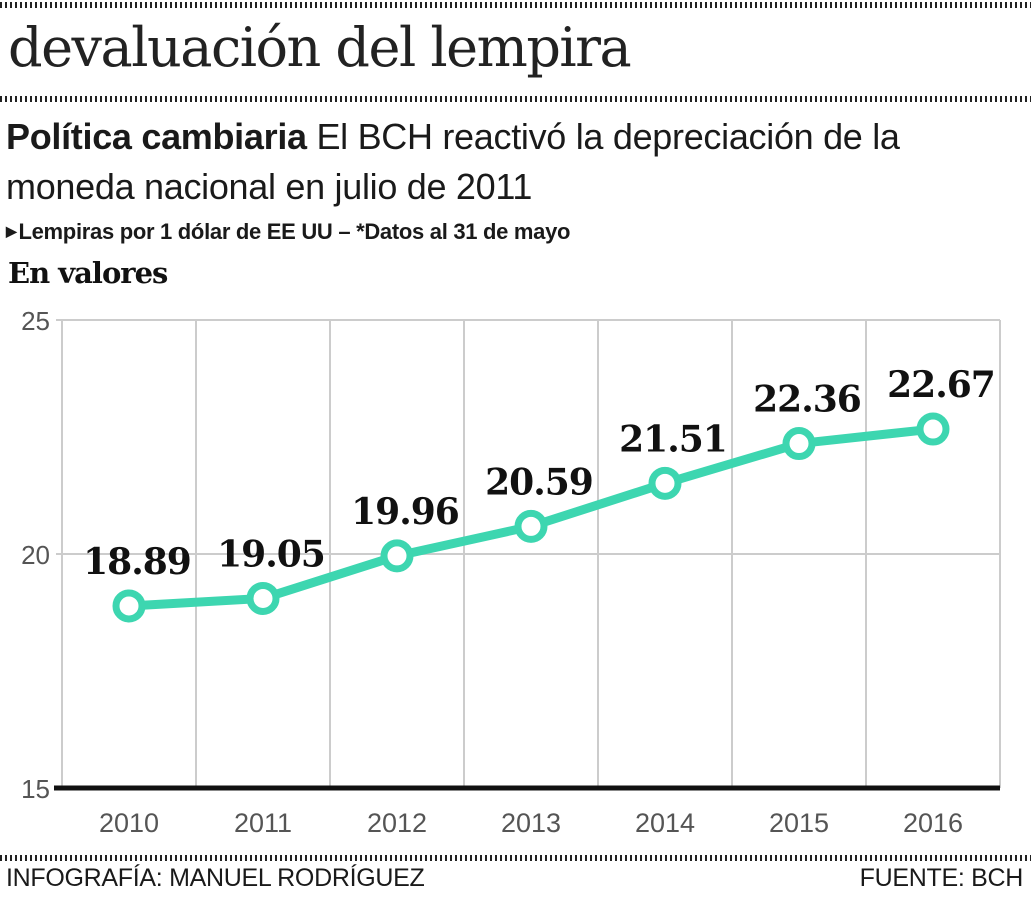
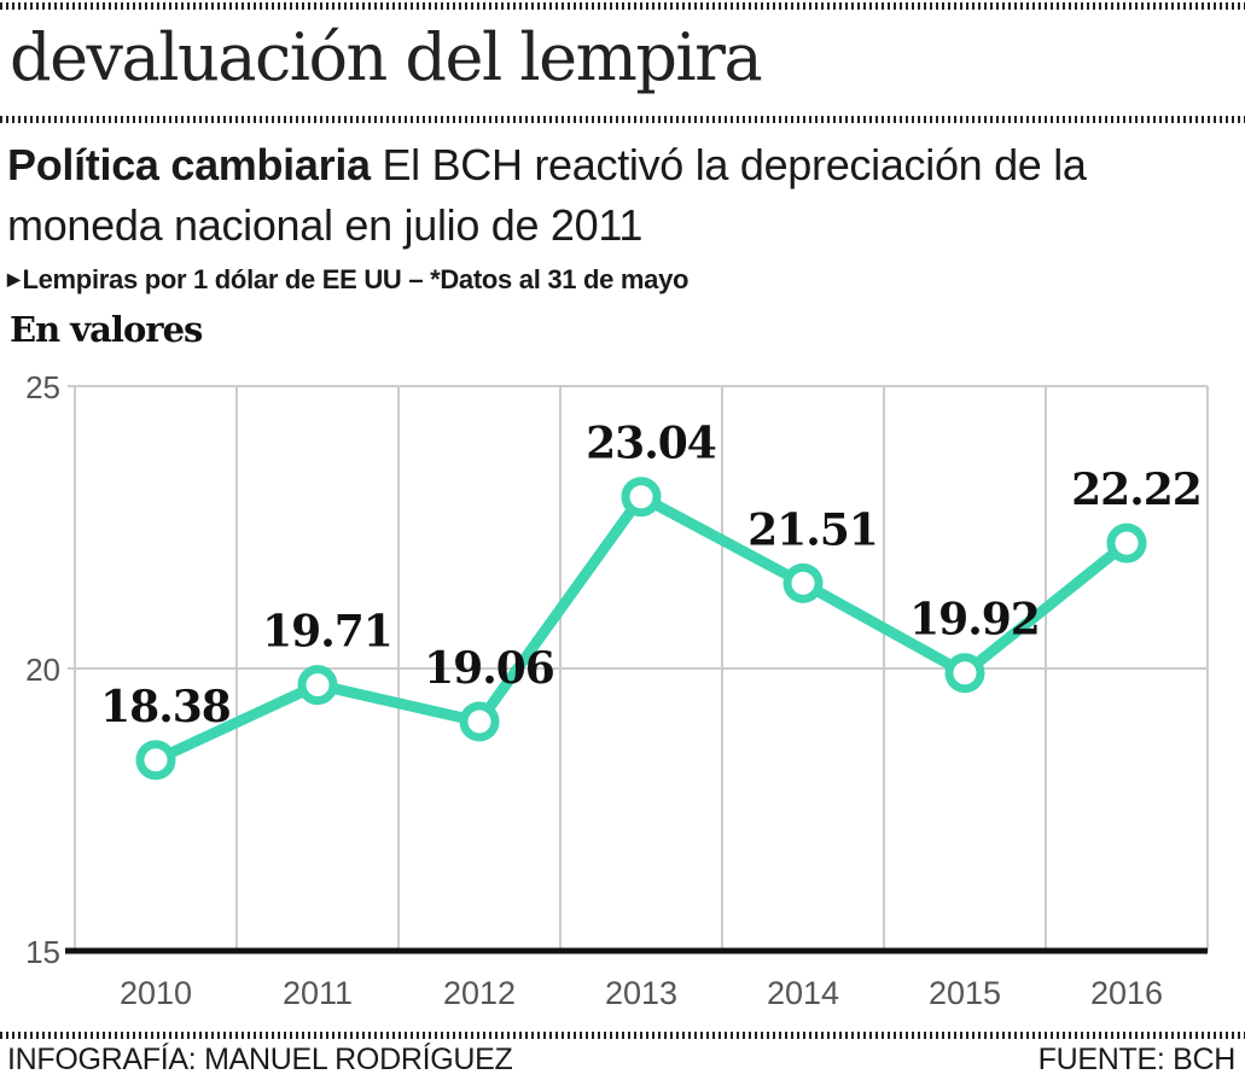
2010: 18.89 -> 18.38
2011: 19.05 -> 19.71
2012: 19.96 -> 19.06
2013: 20.59 -> 23.04
2015: 22.36 -> 19.92
2016: 22.67 -> 22.22
